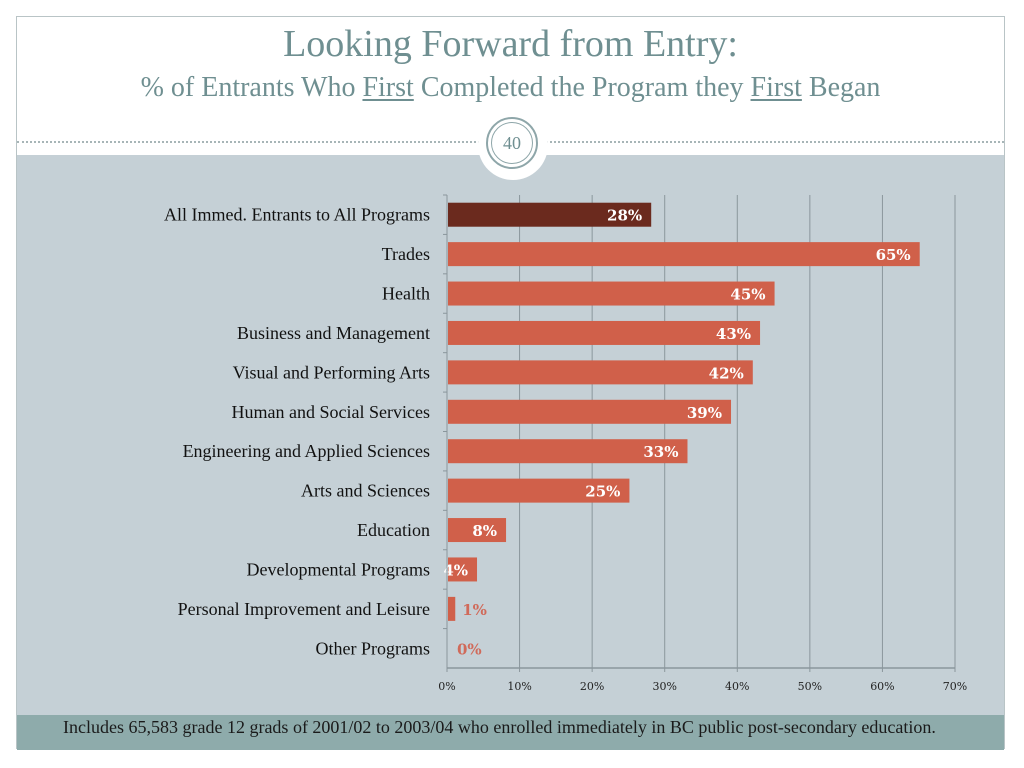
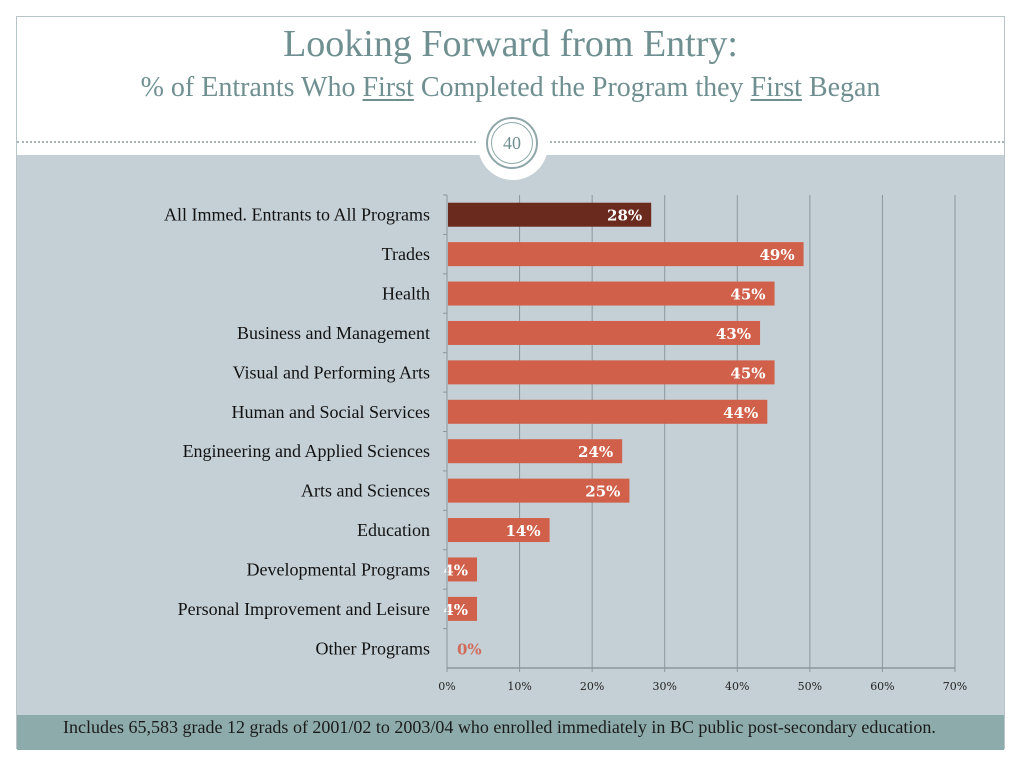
Trades: 65% -> 49%
Visual and Performing Arts: 42% -> 45%
Human and Social Services: 39% -> 44%
Engineering and Applied Sciences: 33% -> 24%
Education: 8% -> 14%
Personal Improvement and Leisure: 1% -> 4%
